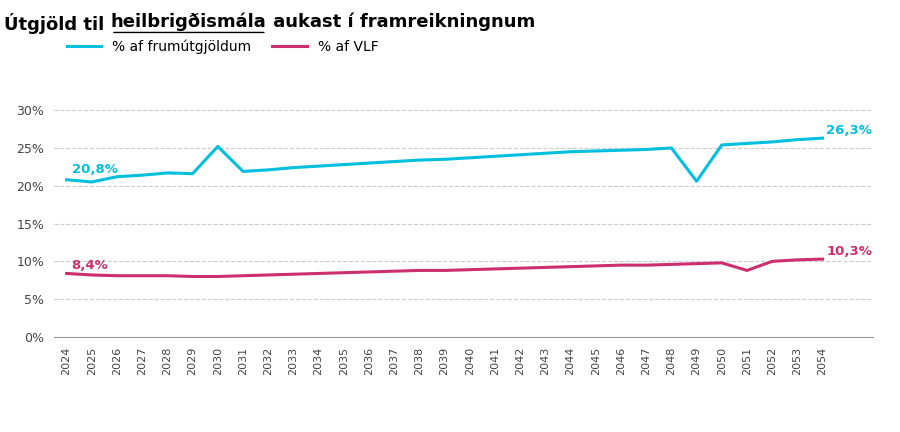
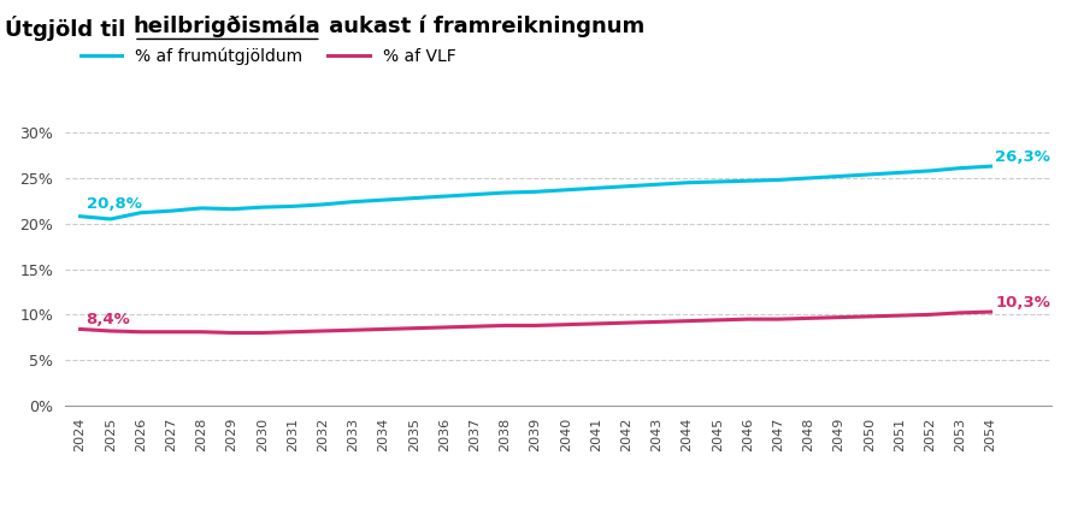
% af frumútgjöldum/2030: 25.2% -> 21.8%
% af frumútgjöldum/2049: 20.6% -> 25.2%
% af VLF/2051: 8.8% -> 9.9%
